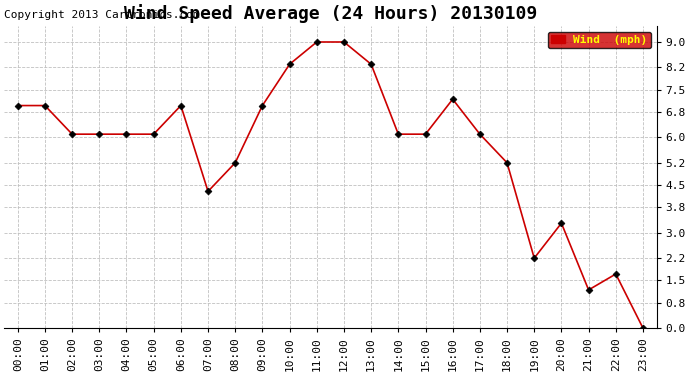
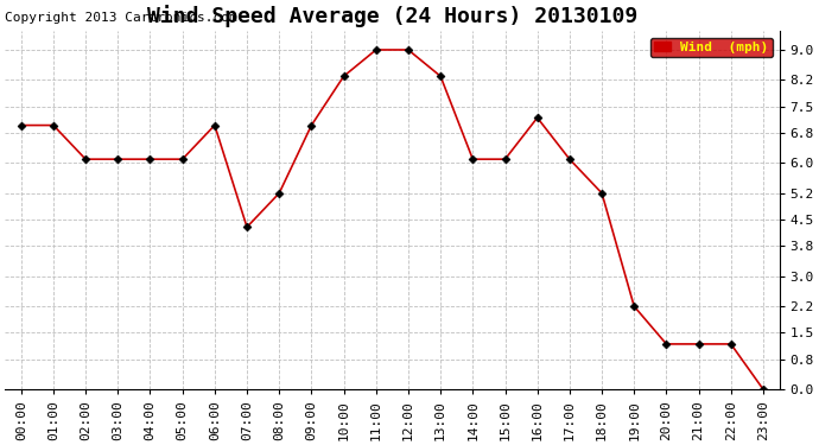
20:00: 3.3 -> 1.2
22:00: 1.7 -> 1.2
